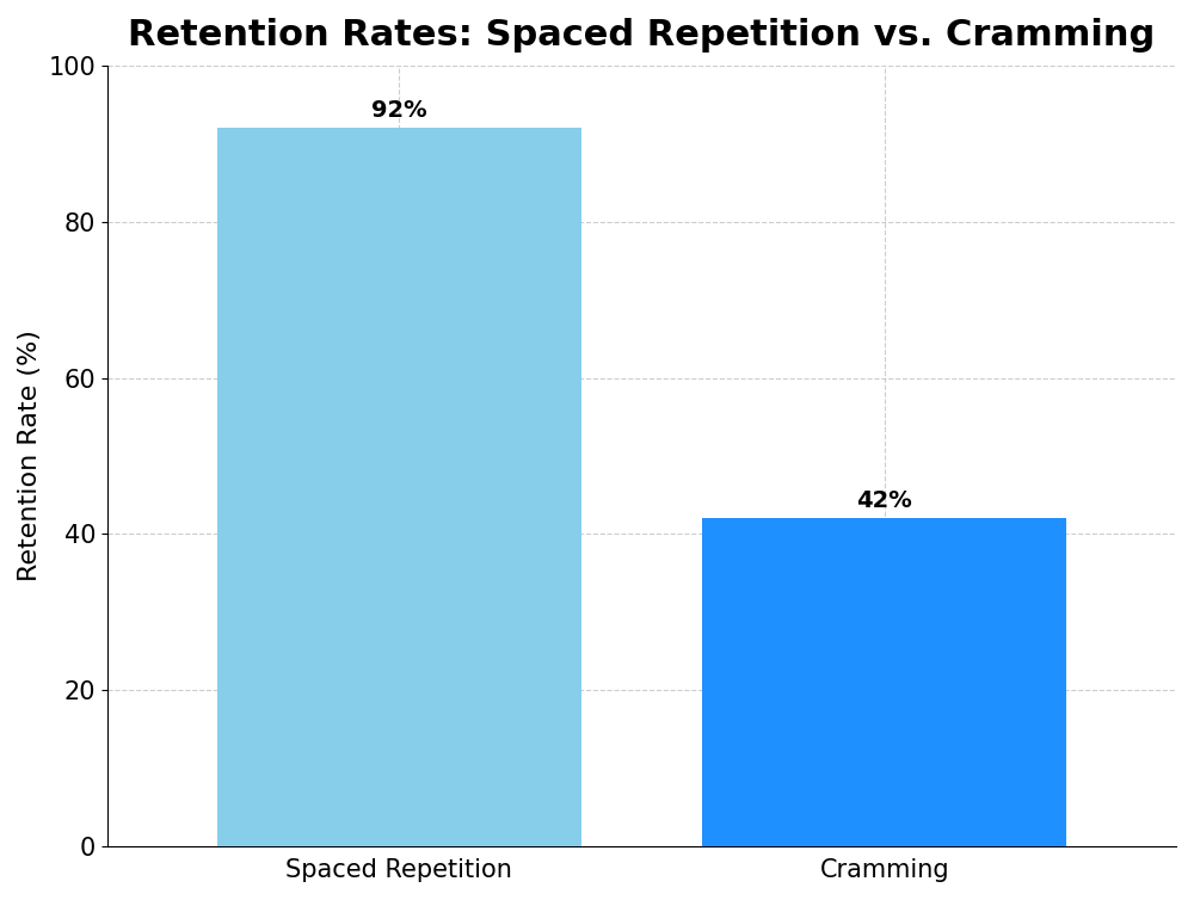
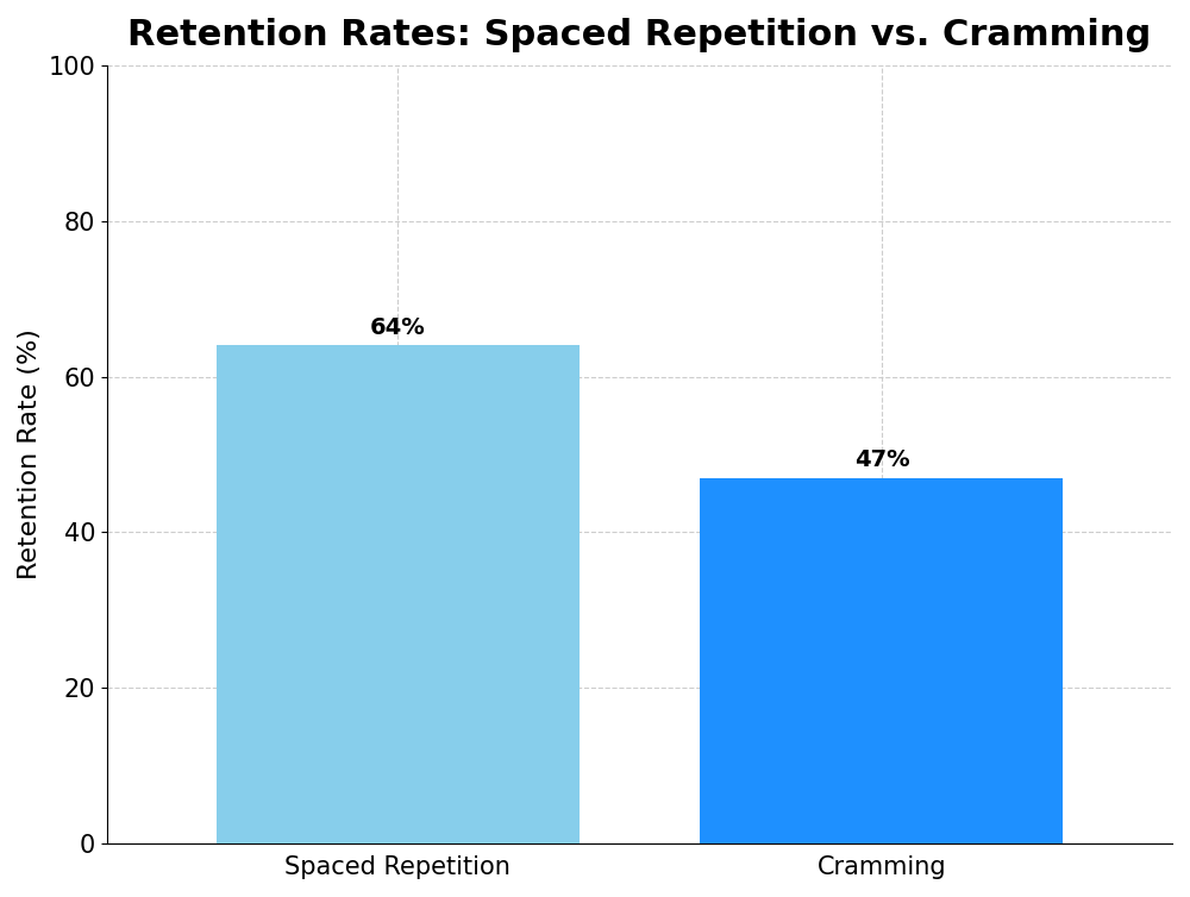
Spaced Repetition: 92% -> 64%
Cramming: 42% -> 47%
